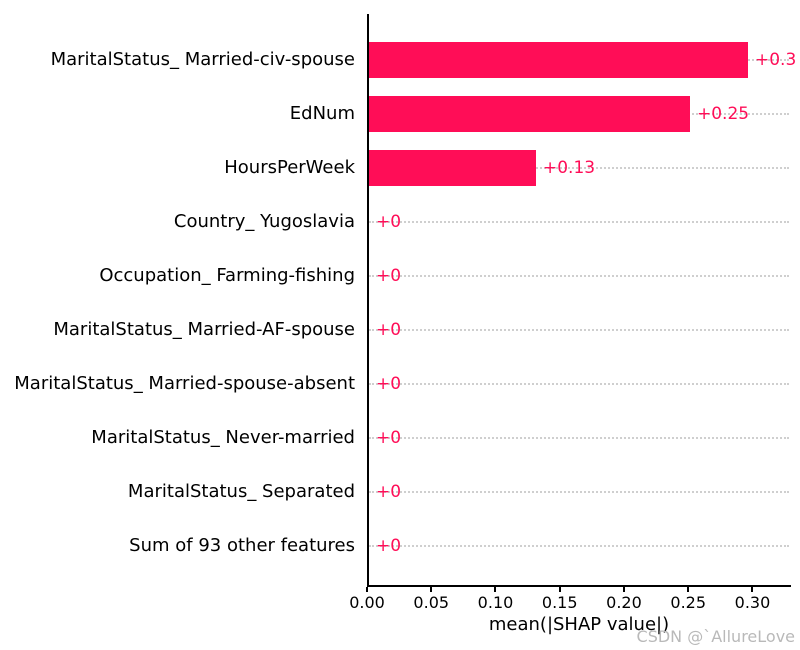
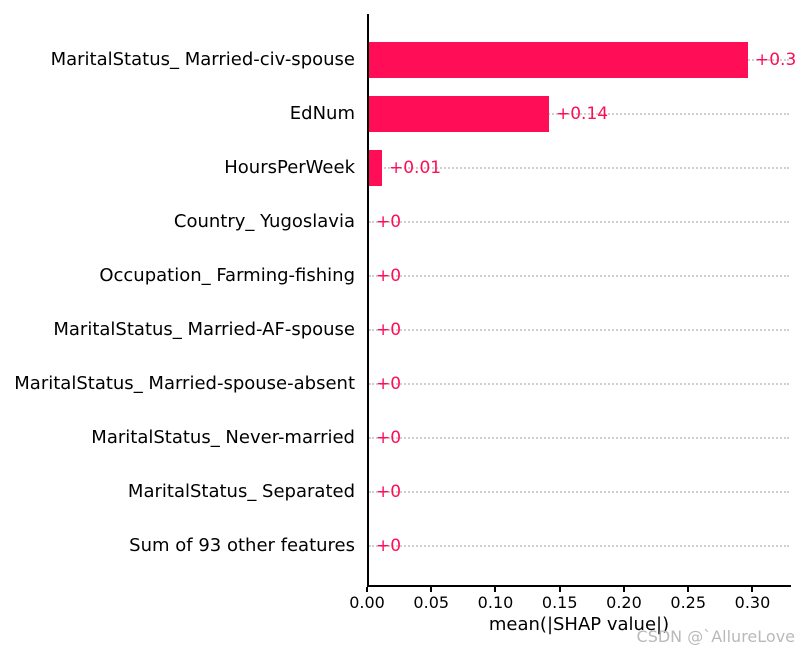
EdNum: +0.25 -> +0.14
HoursPerWeek: +0.13 -> +0.01
